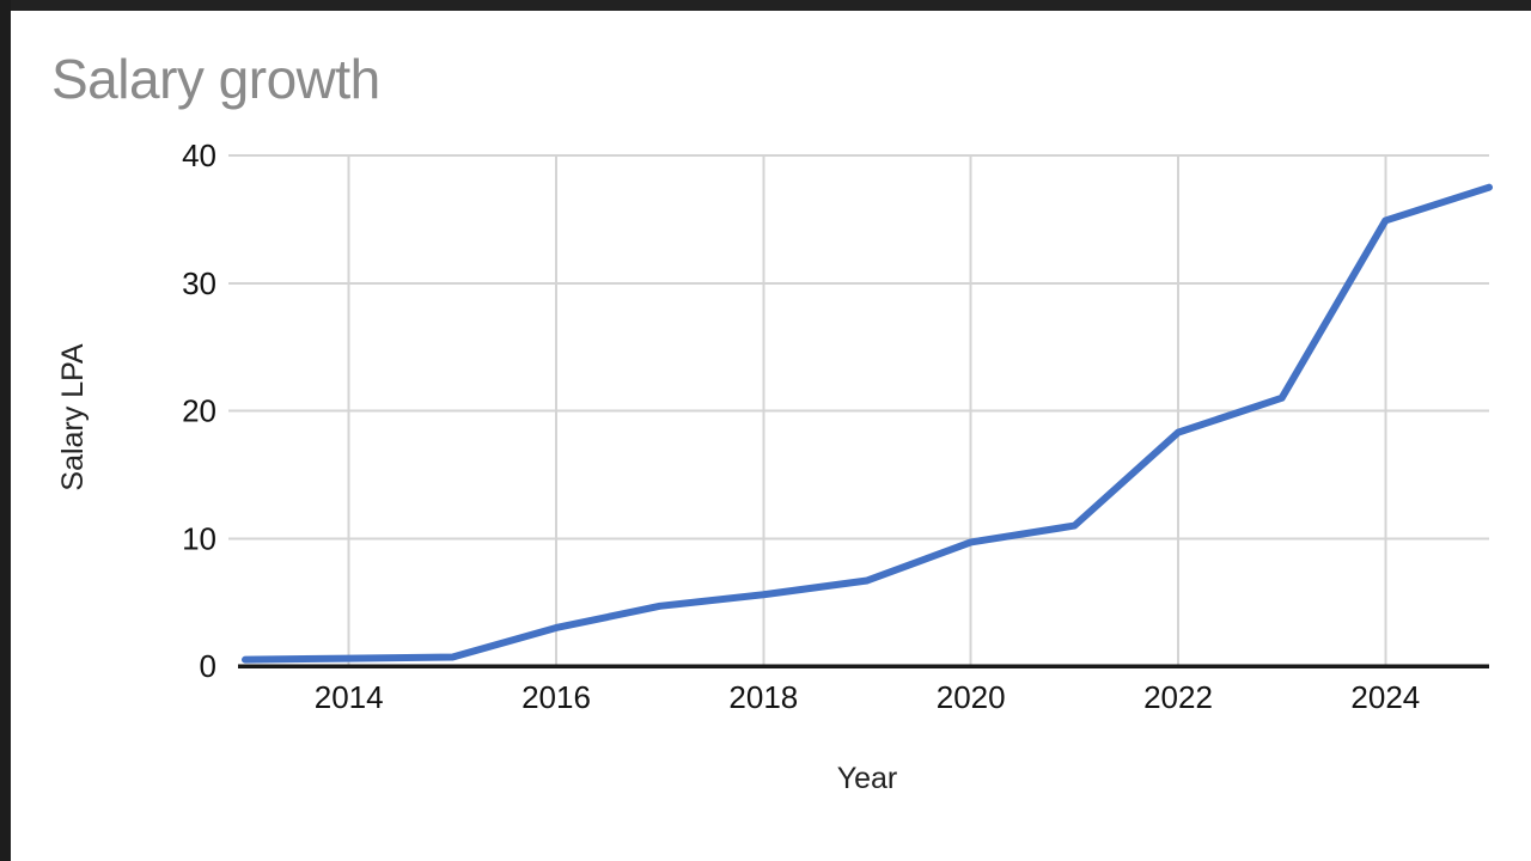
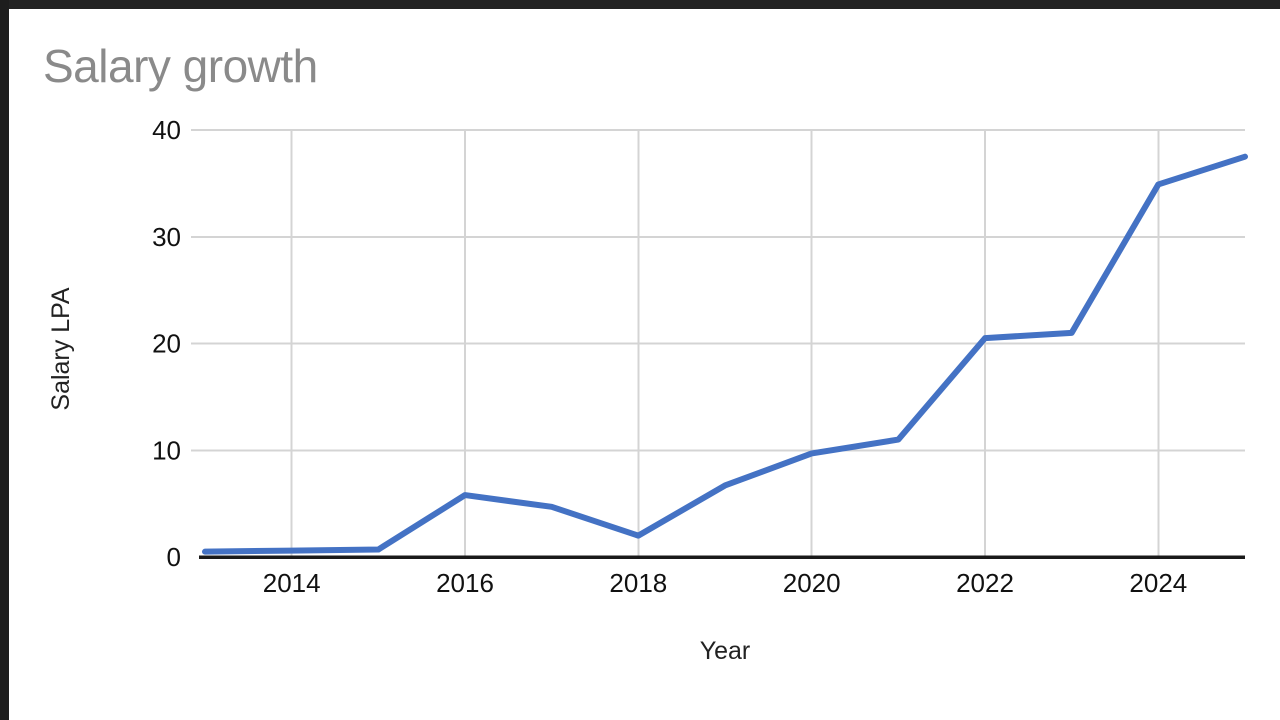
2016: 3.0 -> 5.8
2018: 5.6 -> 2.0
2022: 18.3 -> 20.5
